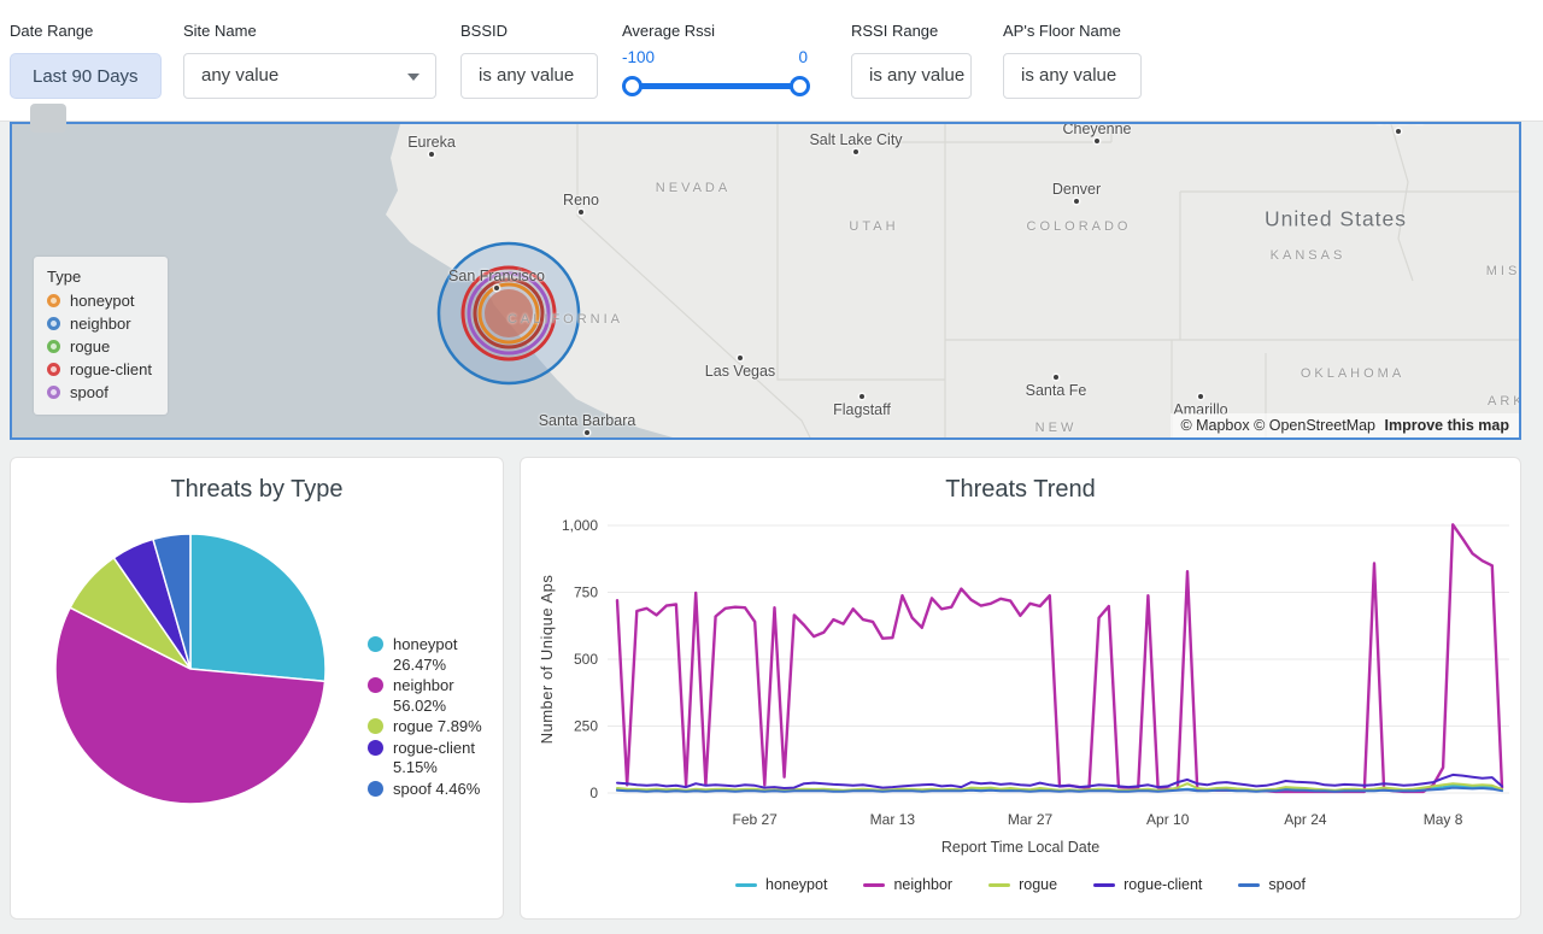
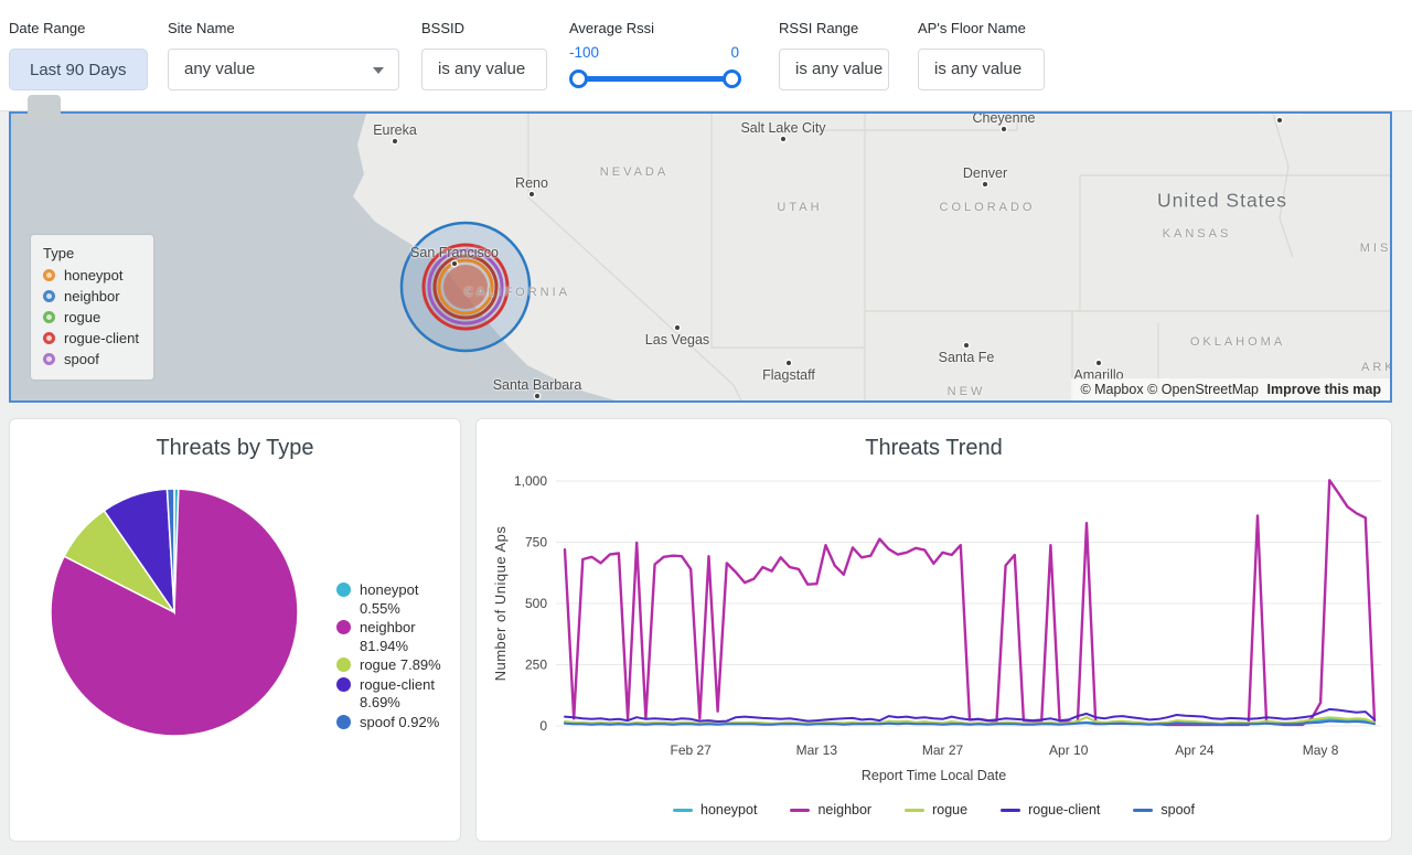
Threats by Type/honeypot: 26.47% -> 0.55%
Threats by Type/neighbor: 56.02% -> 81.94%
Threats by Type/rogue-client: 5.15% -> 8.69%
Threats by Type/spoof: 4.46% -> 0.92%
